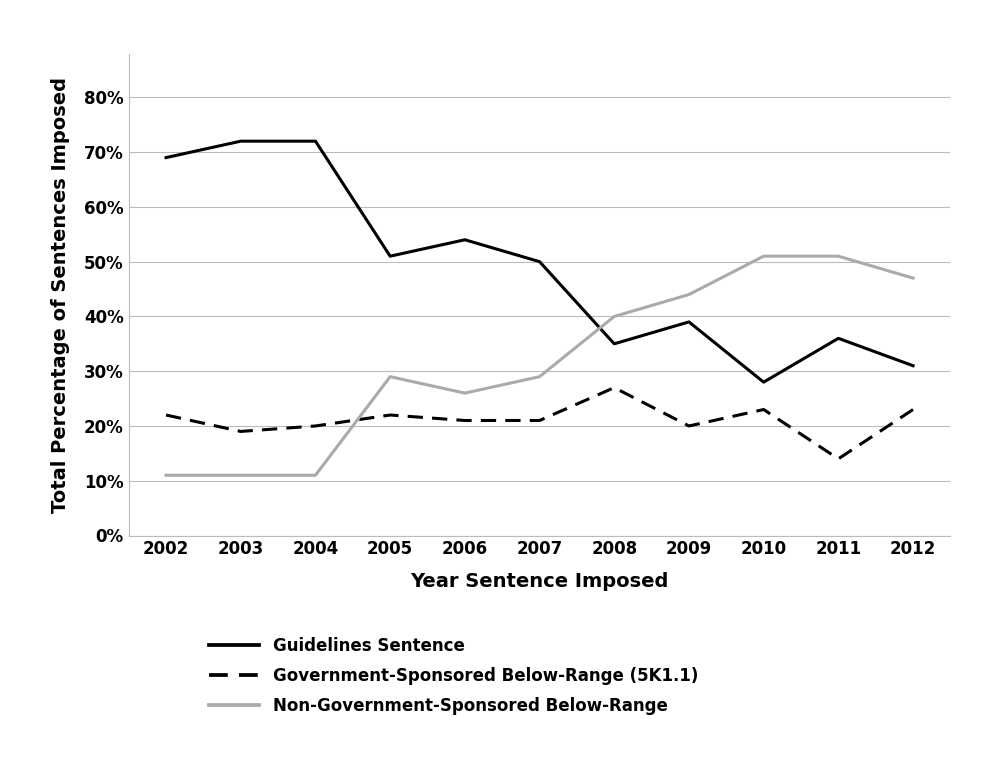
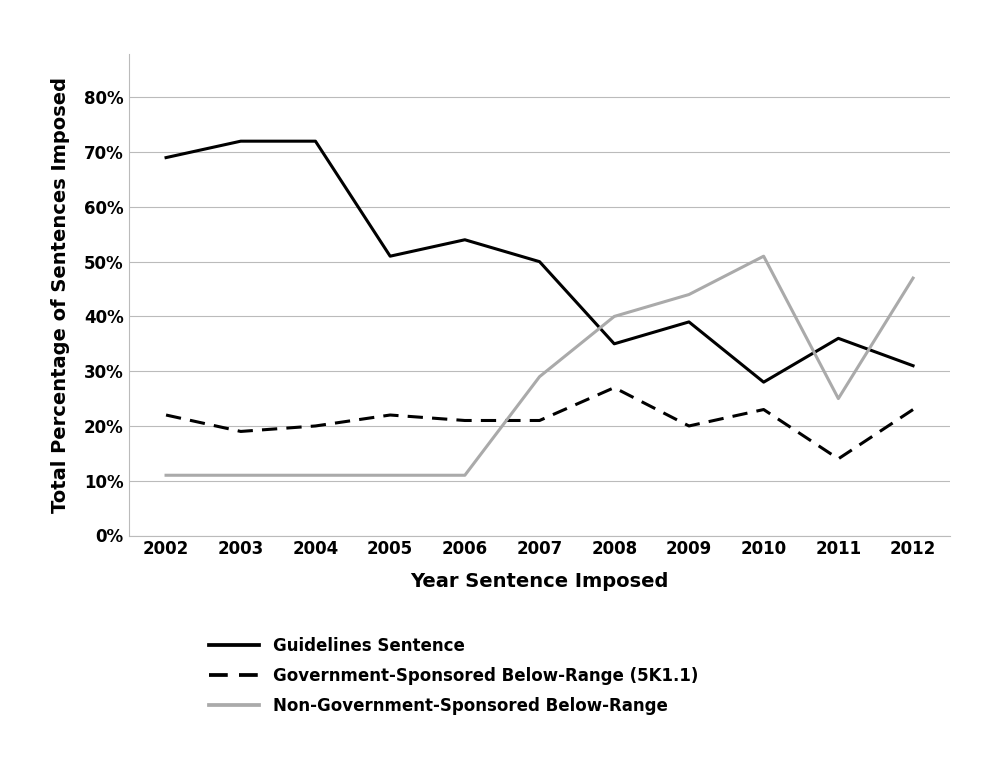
Non-Government-Sponsored Below-Range/2005: 29% -> 11%
Non-Government-Sponsored Below-Range/2006: 26% -> 11%
Non-Government-Sponsored Below-Range/2011: 51% -> 25%
